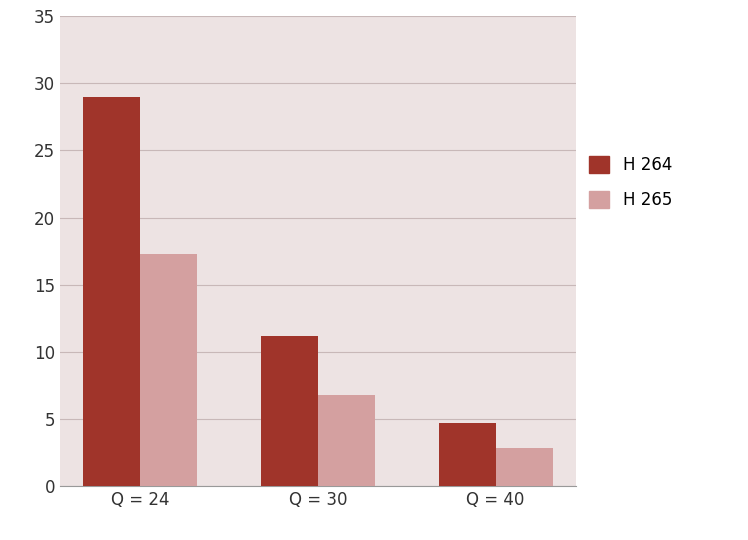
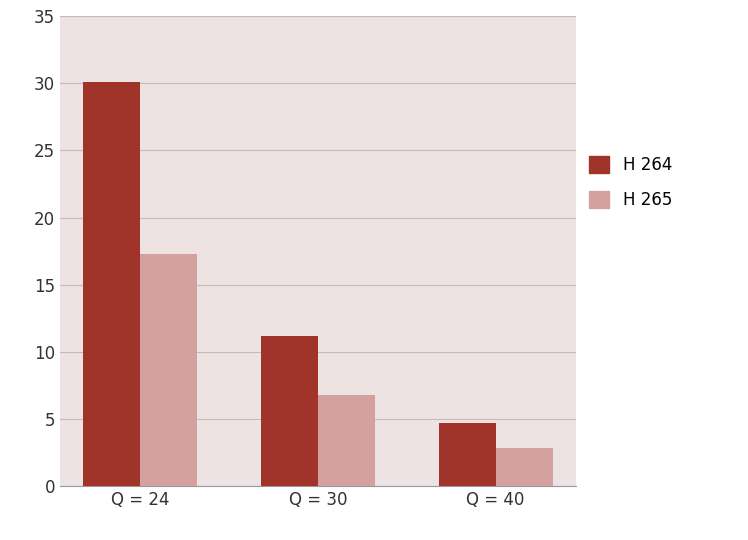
H 264/Q = 24: 29.0 -> 30.1
